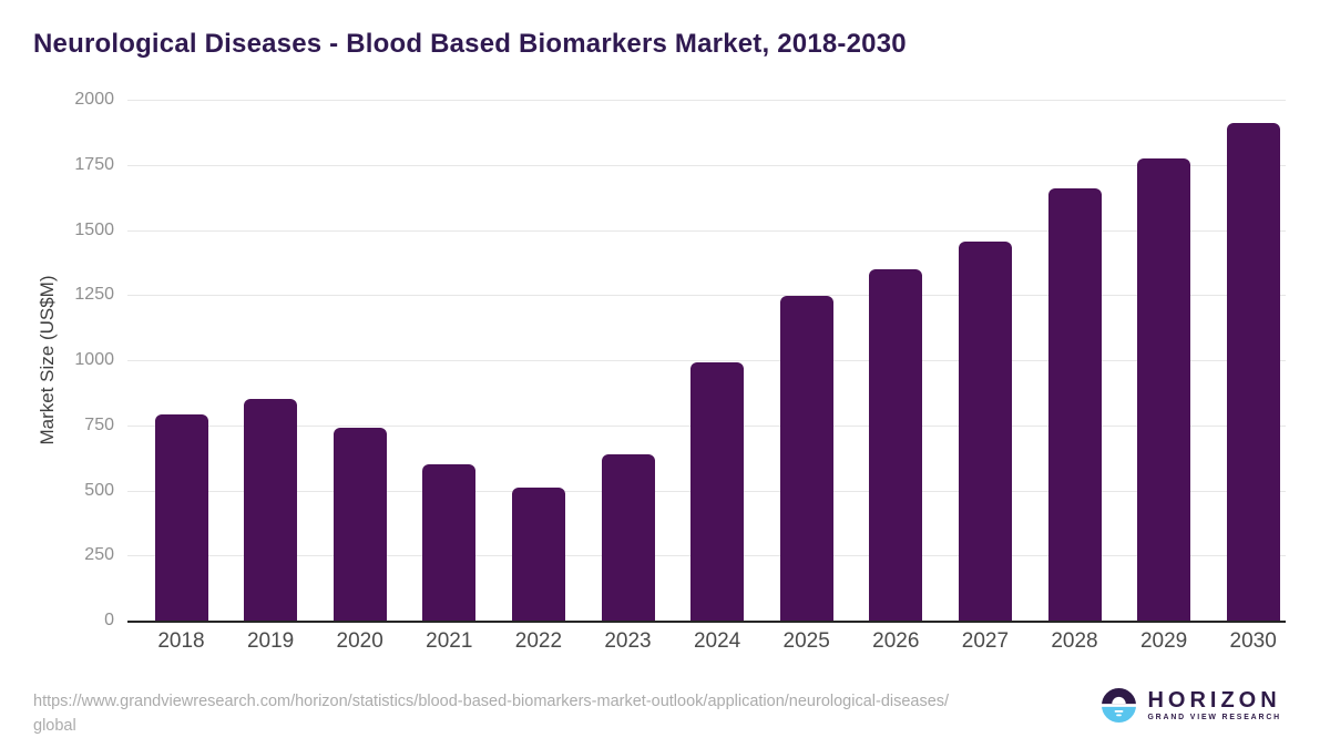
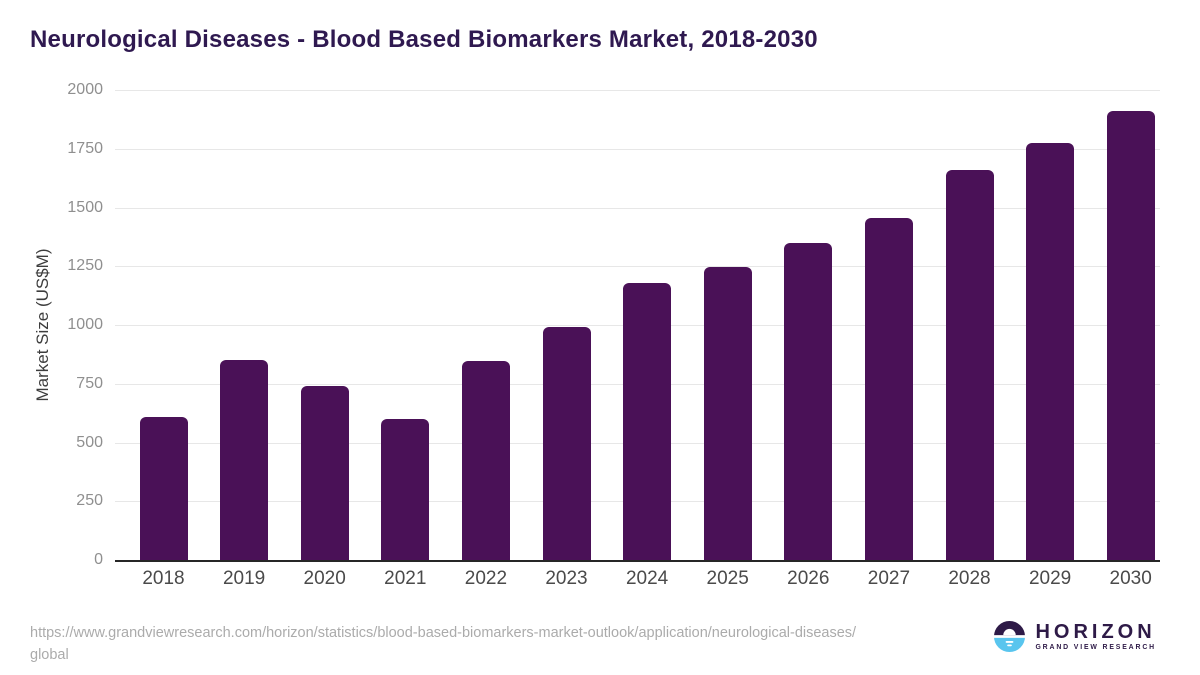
2018: 790 -> 610
2022: 510 -> 840
2023: 640 -> 990
2024: 990 -> 1180
